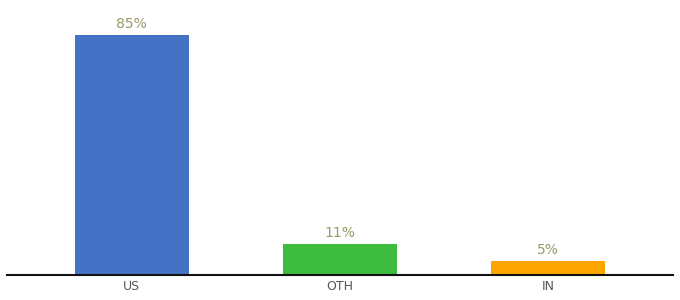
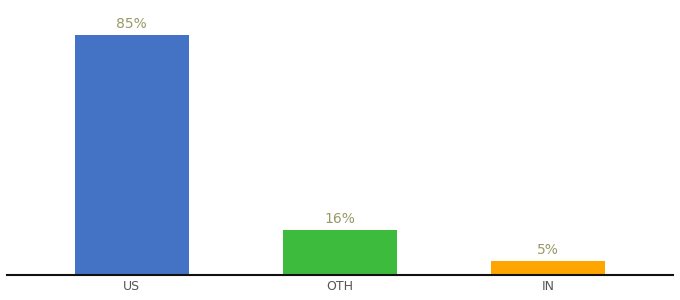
OTH: 11% -> 16%
